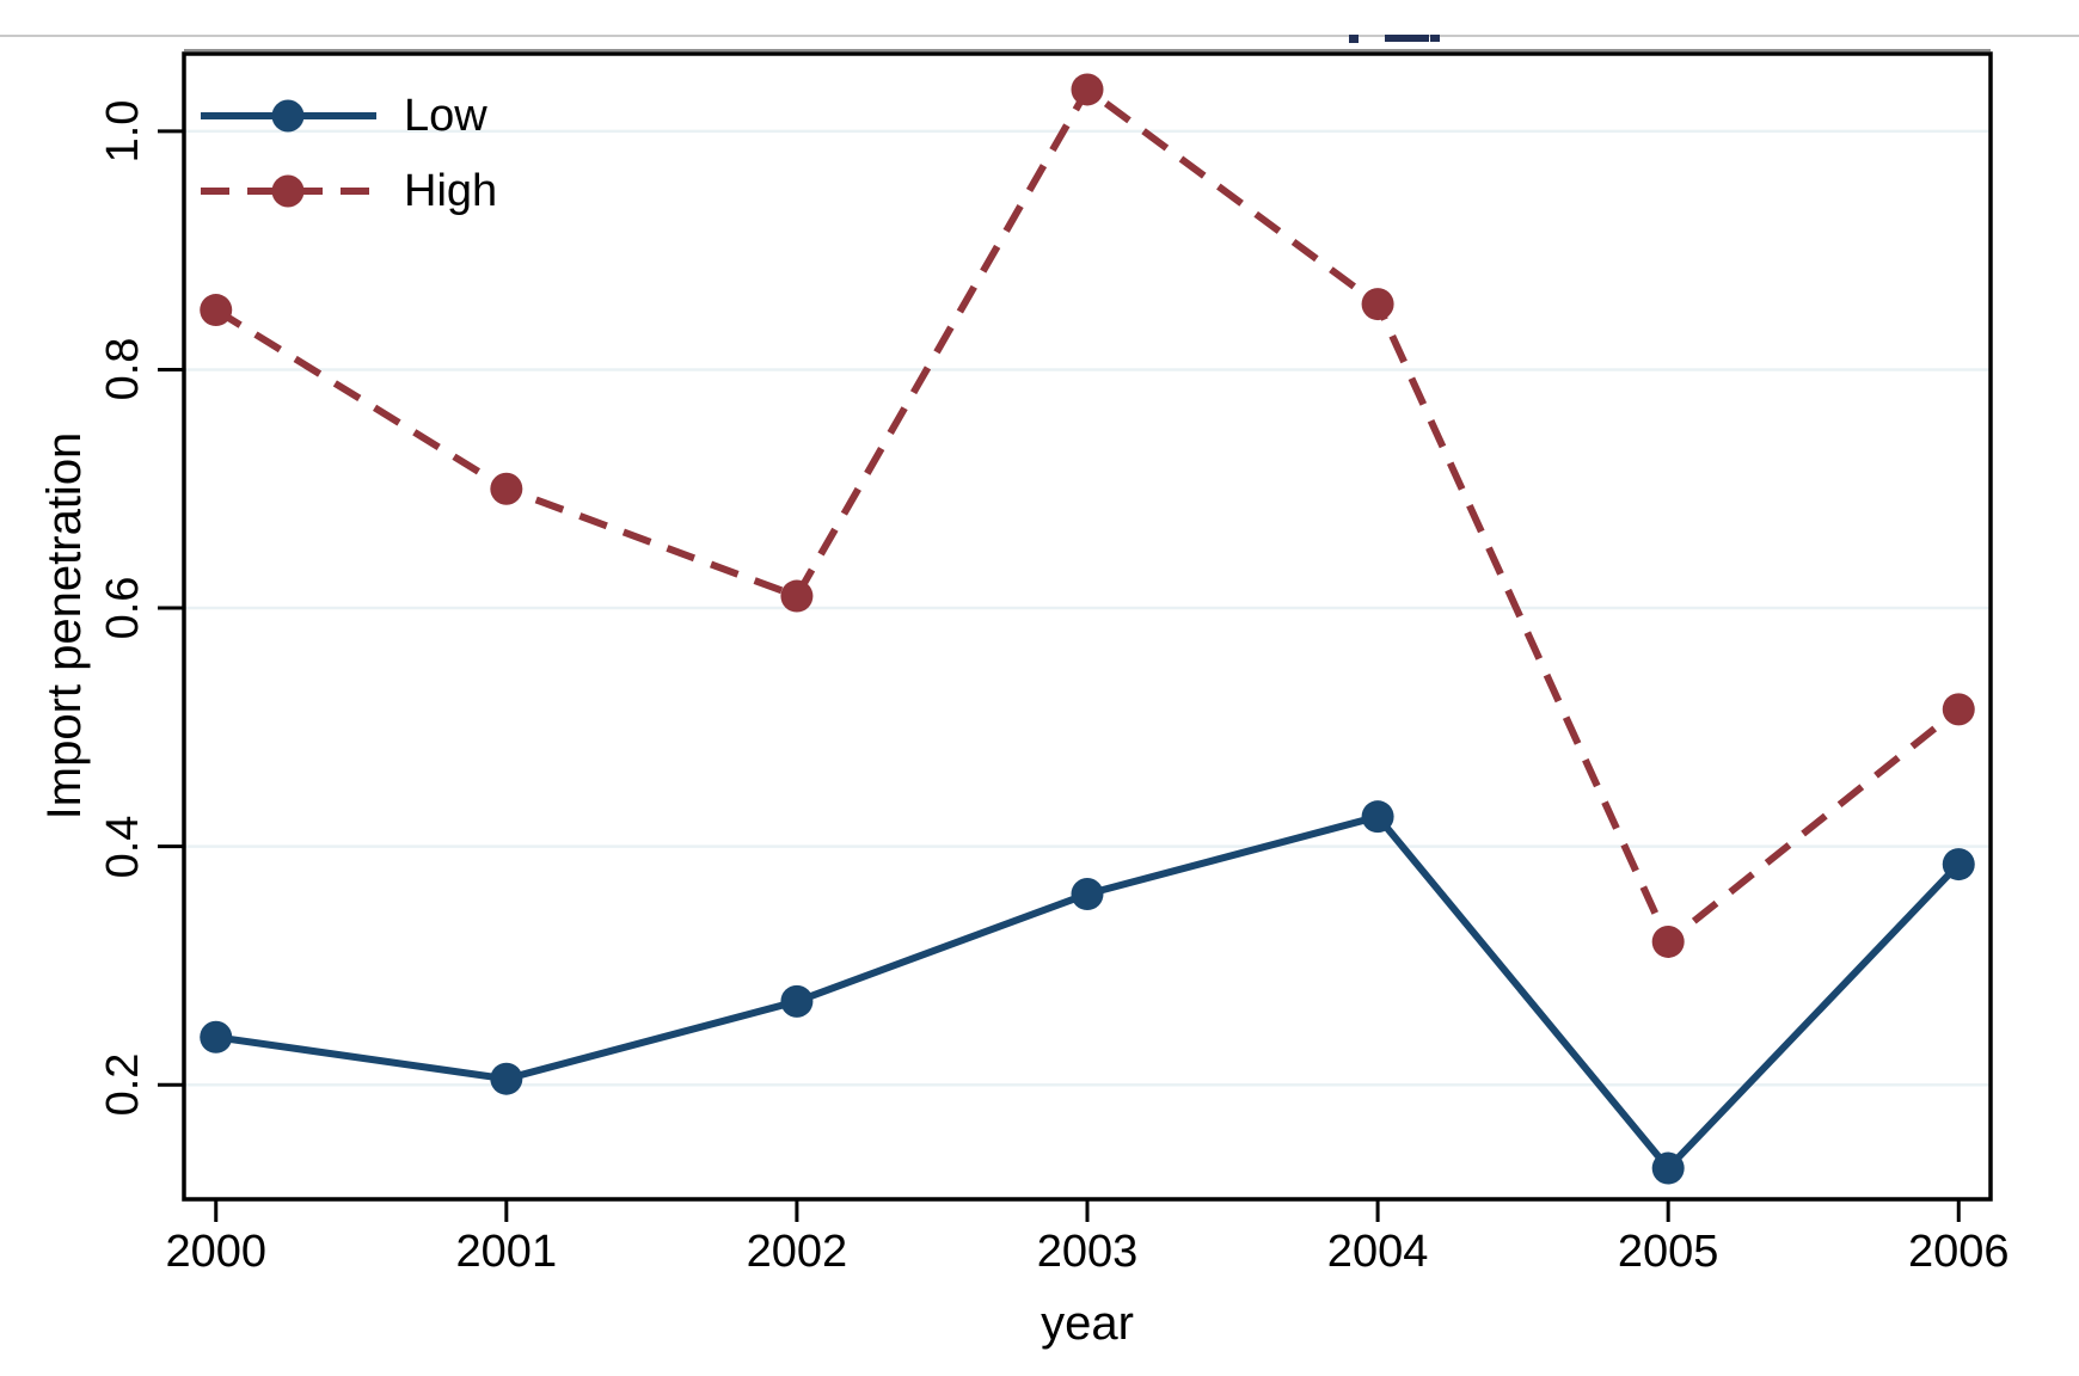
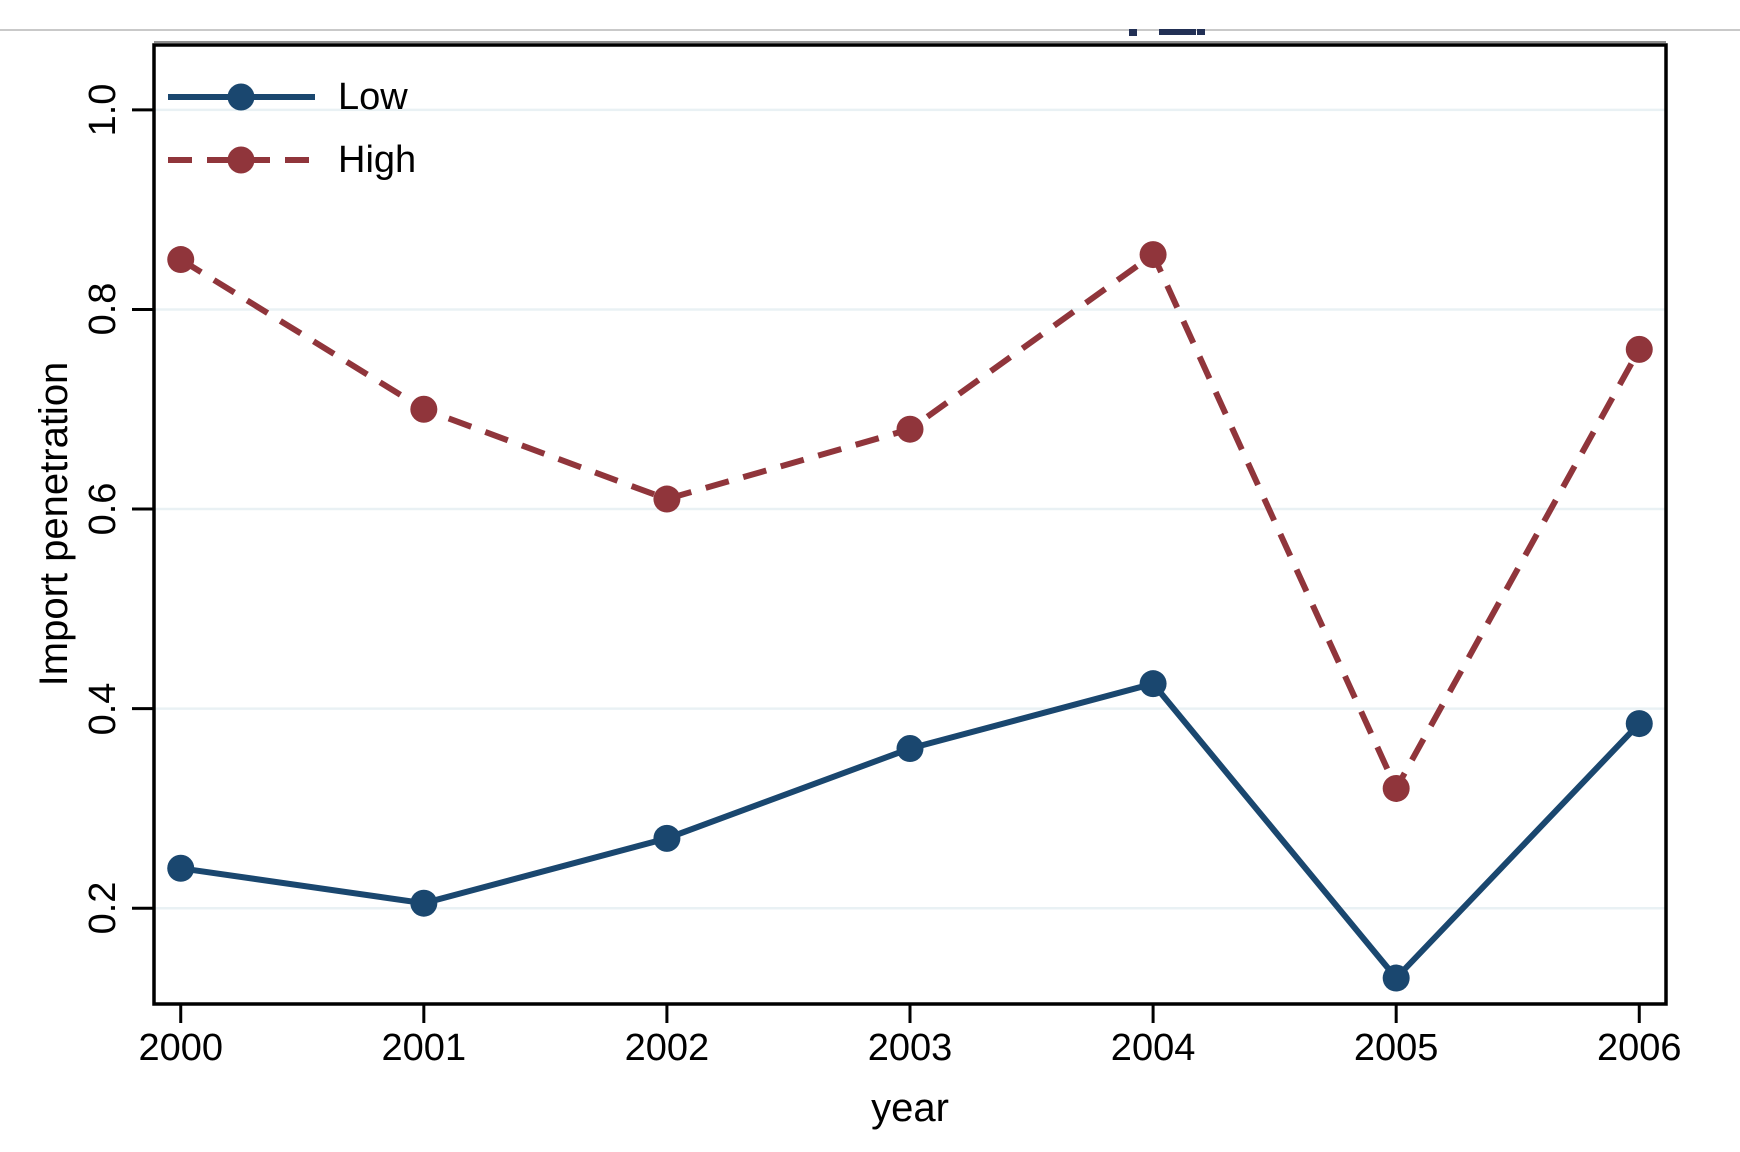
High/2003: 1.03 -> 0.68
High/2006: 0.52 -> 0.76
